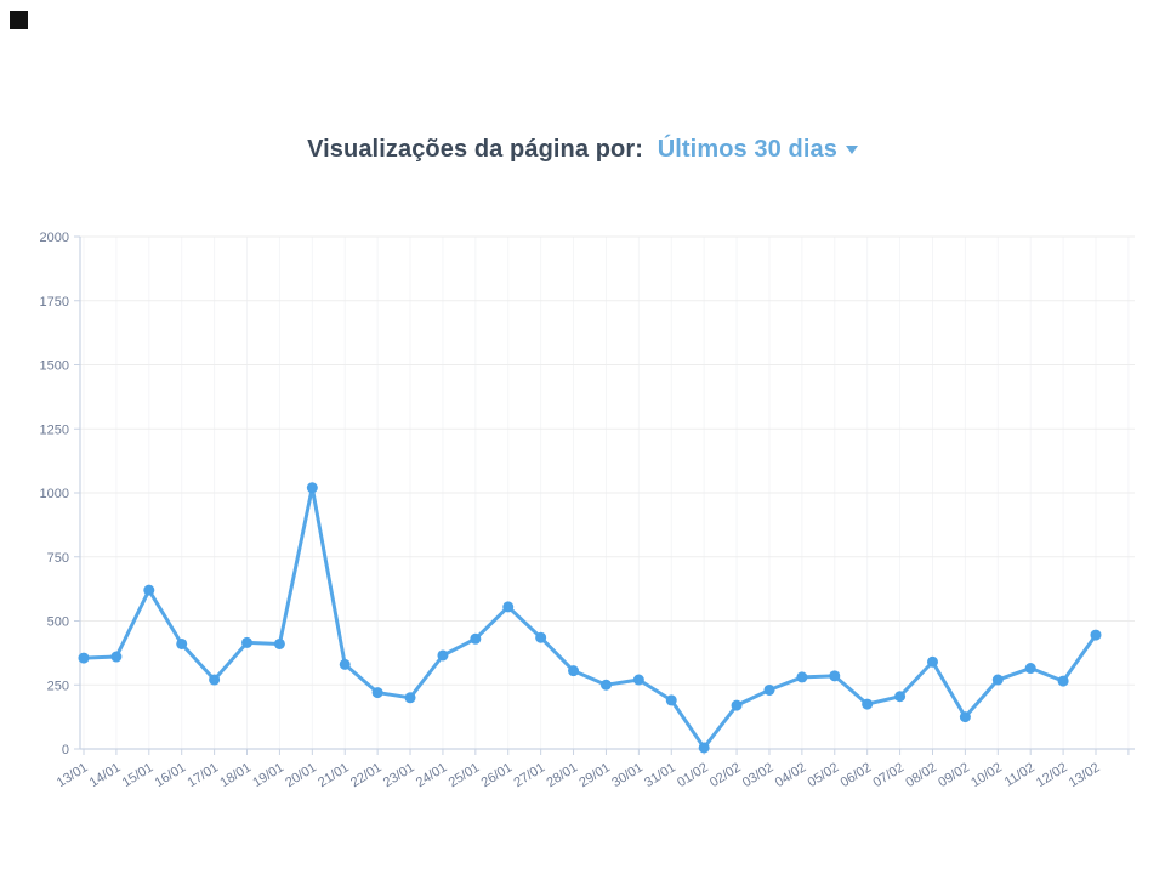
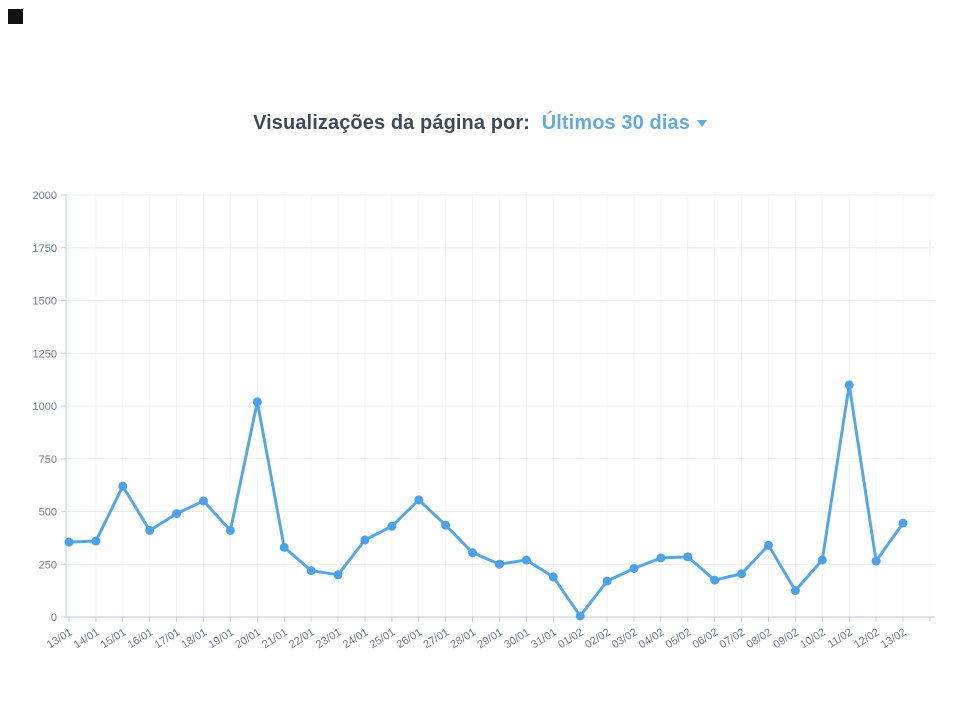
17/01: 270 -> 490
18/01: 420 -> 550
11/02: 320 -> 1100
